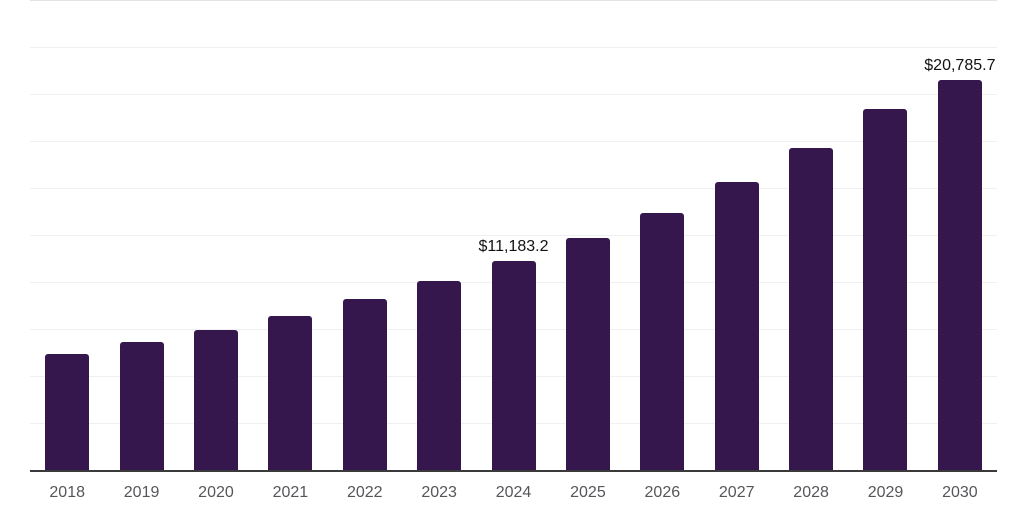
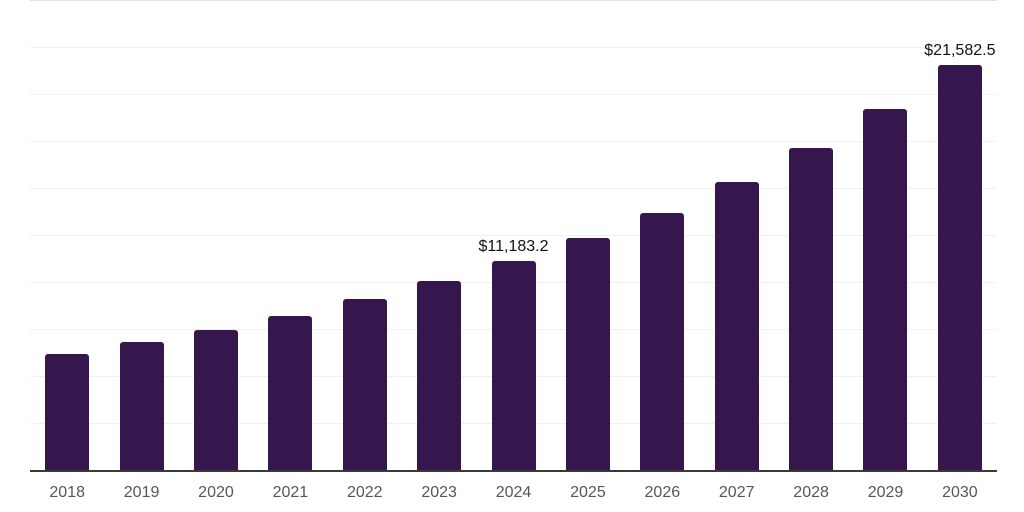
2030: $20,785.7 -> $21,582.5
